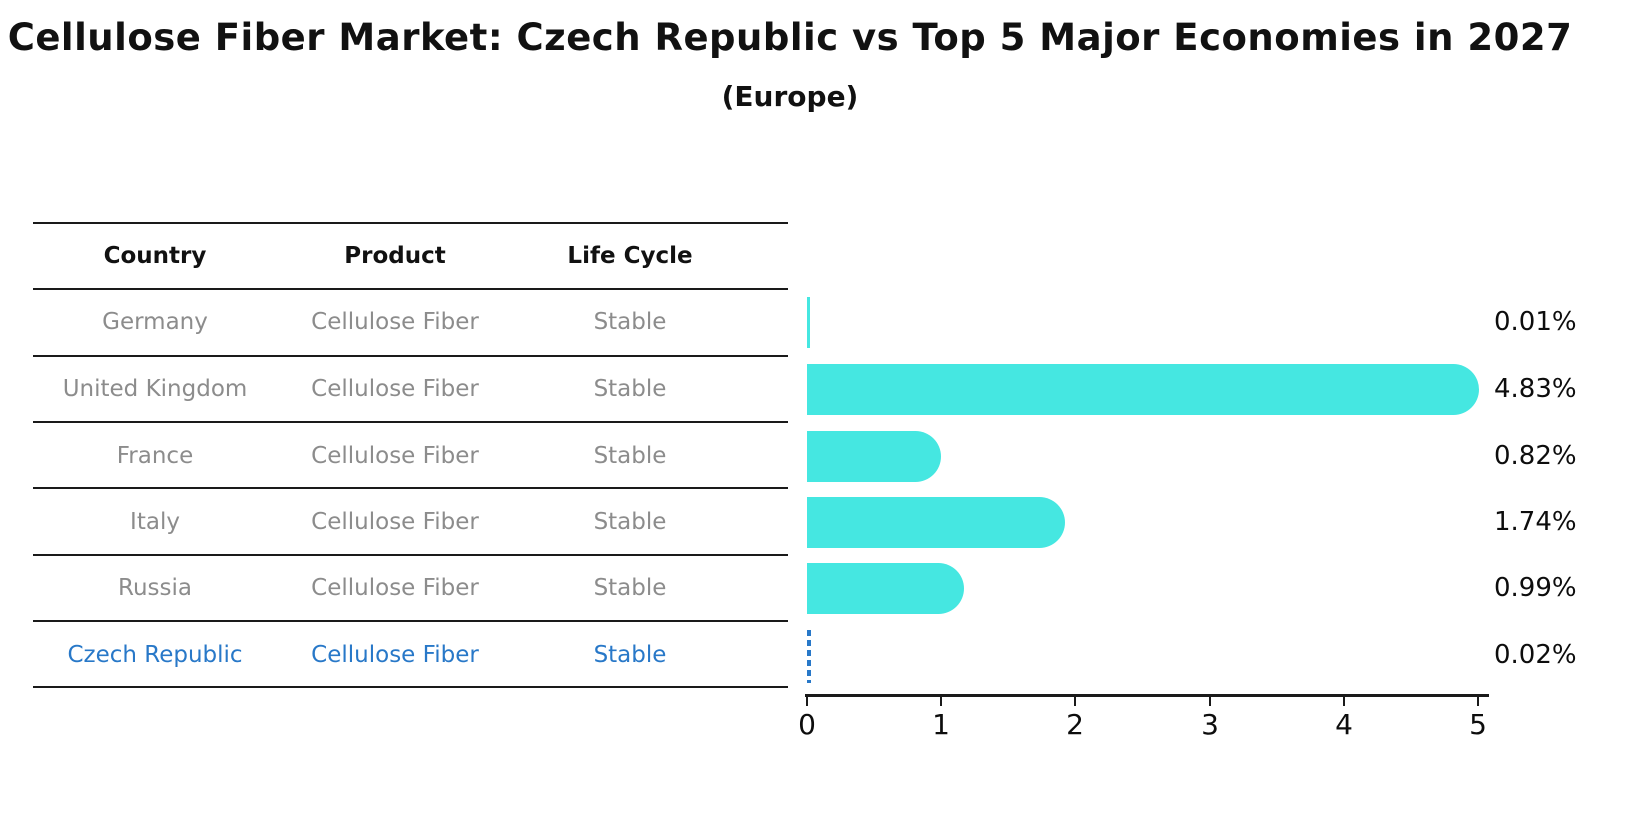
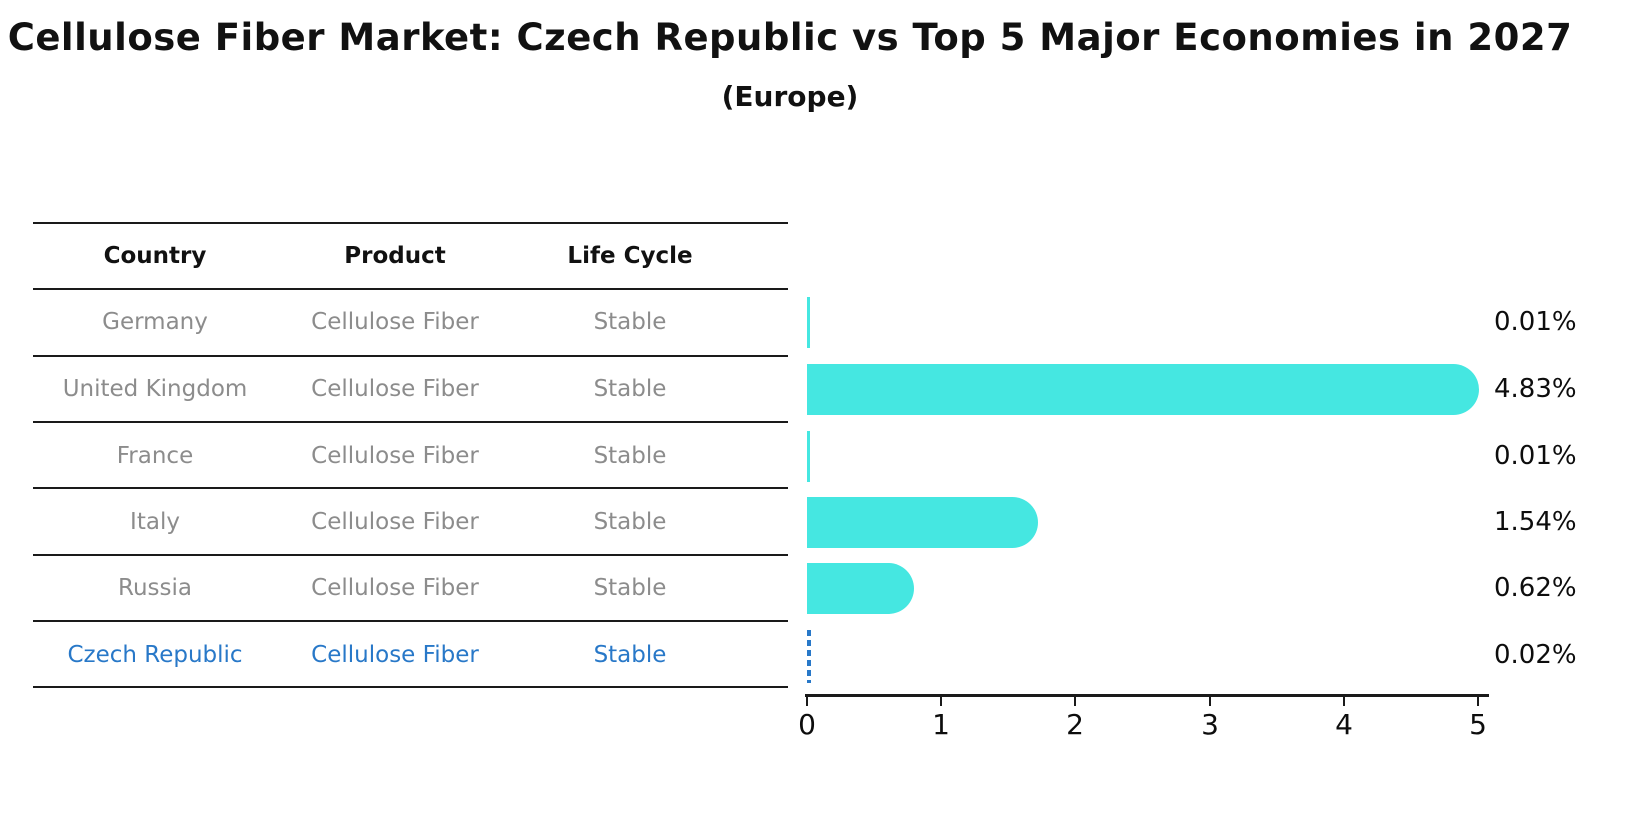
France: 0.82% -> 0.01%
Italy: 1.74% -> 1.54%
Russia: 0.99% -> 0.62%
